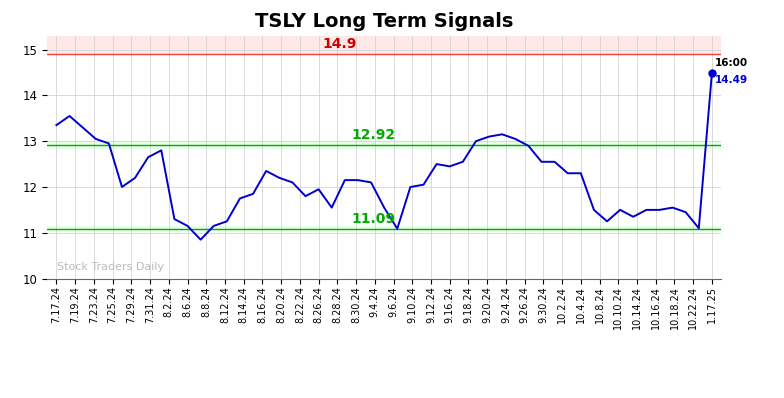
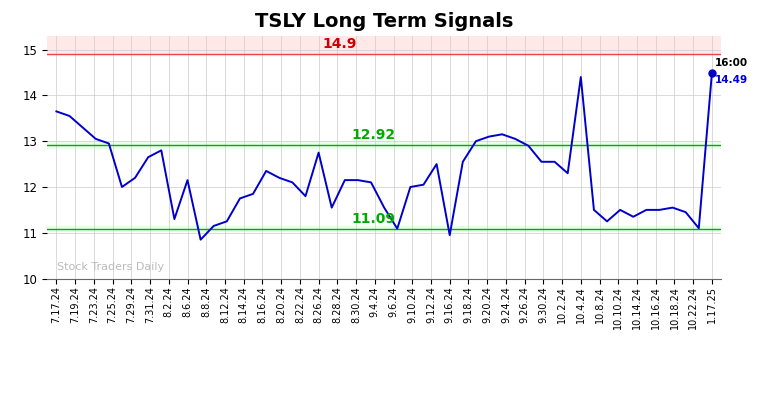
7.17.24: 13.35 -> 13.65
8.6.24: 11.15 -> 12.15
8.26.24: 11.95 -> 12.75
9.16.24: 12.45 -> 10.95
10.4.24: 12.30 -> 14.40
